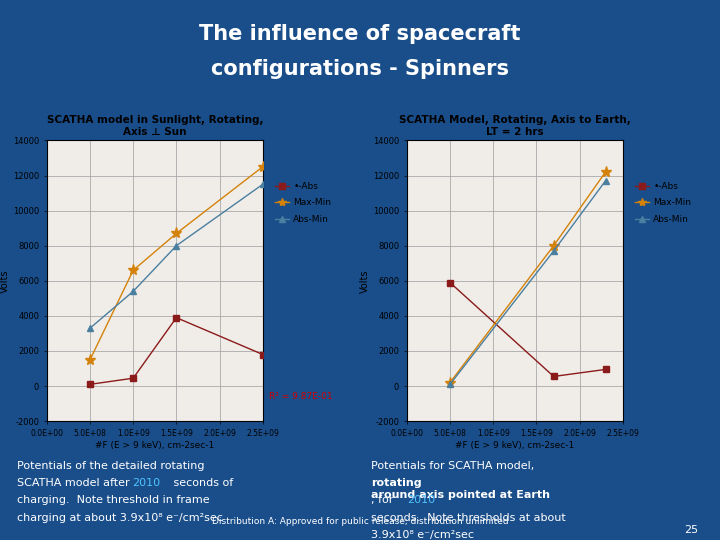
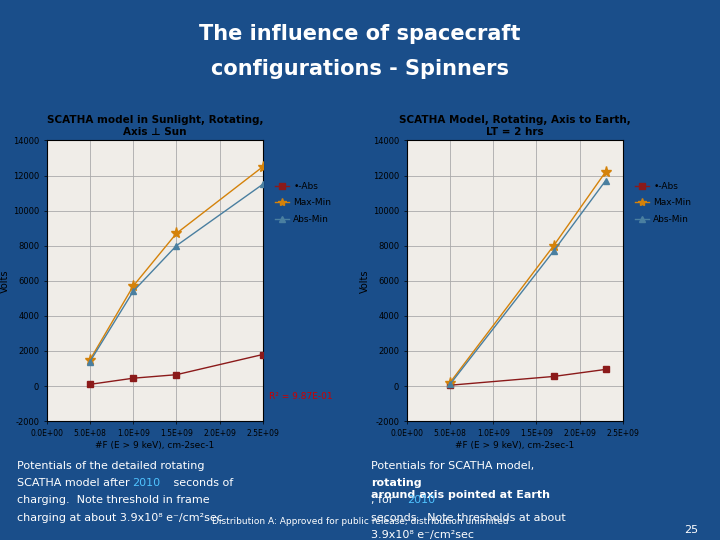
SCATHA model in Sunlight, Rotating, Axis ⊥ Sun/Abs-Min/5.0E+08: 3300 -> 1400
SCATHA model in Sunlight, Rotating, Axis ⊥ Sun/Max-Min/1.0E+09: 6600 -> 5700
SCATHA model in Sunlight, Rotating, Axis ⊥ Sun/•-Abs/1.5E+09: 3900 -> 600
SCATHA Model, Rotating, Axis to Earth, LT = 2 hrs/•-Abs/5.0E+08: 5900 -> 0
